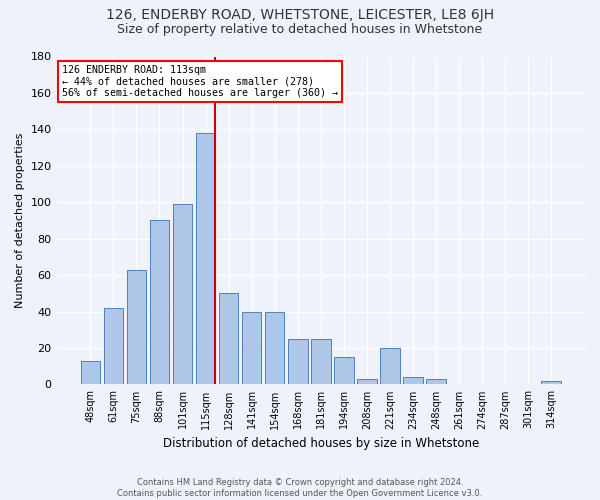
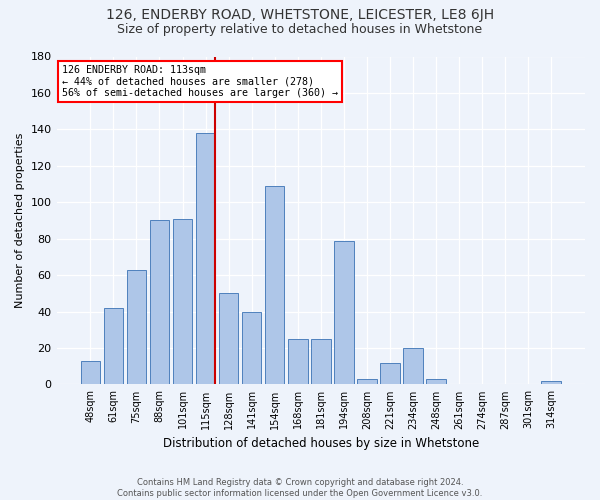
101sqm: 99 -> 91
154sqm: 40 -> 109
194sqm: 15 -> 79
221sqm: 20 -> 12
234sqm: 4 -> 20
